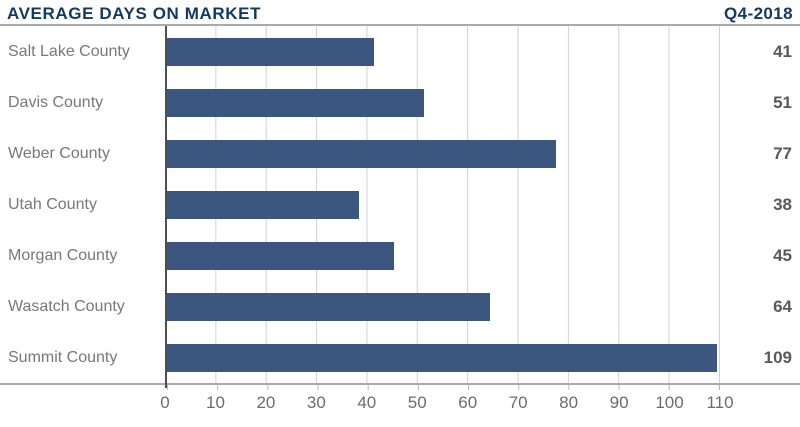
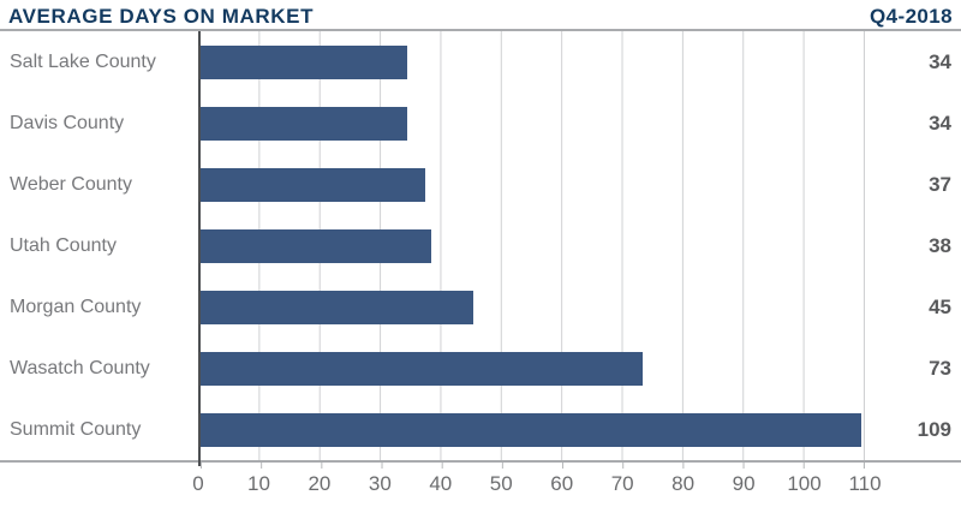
Salt Lake County: 41 -> 34
Davis County: 51 -> 34
Weber County: 77 -> 37
Wasatch County: 64 -> 73
